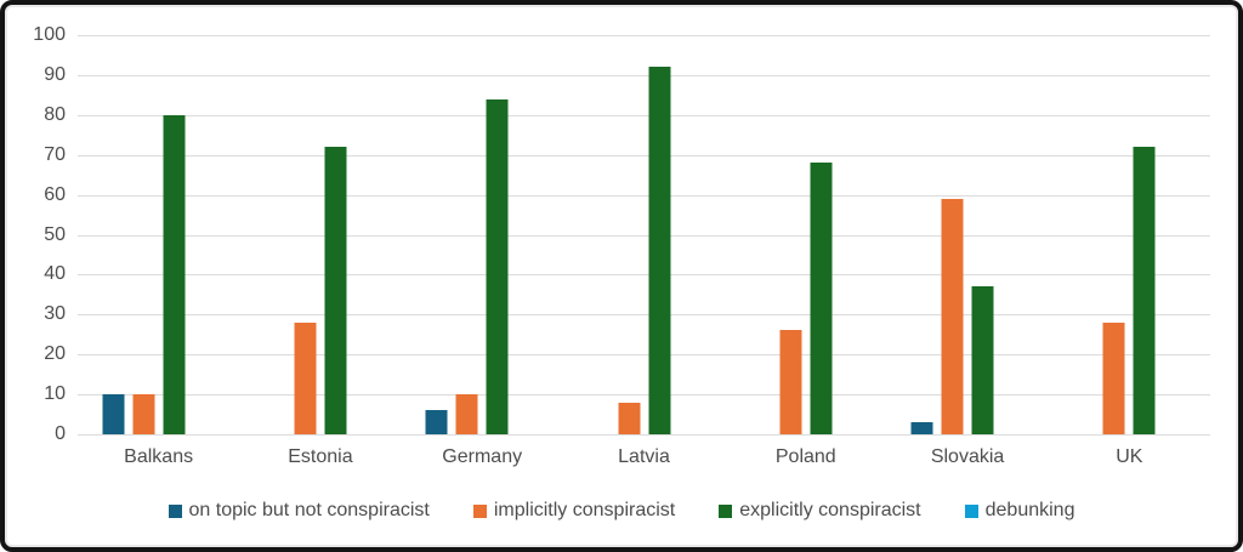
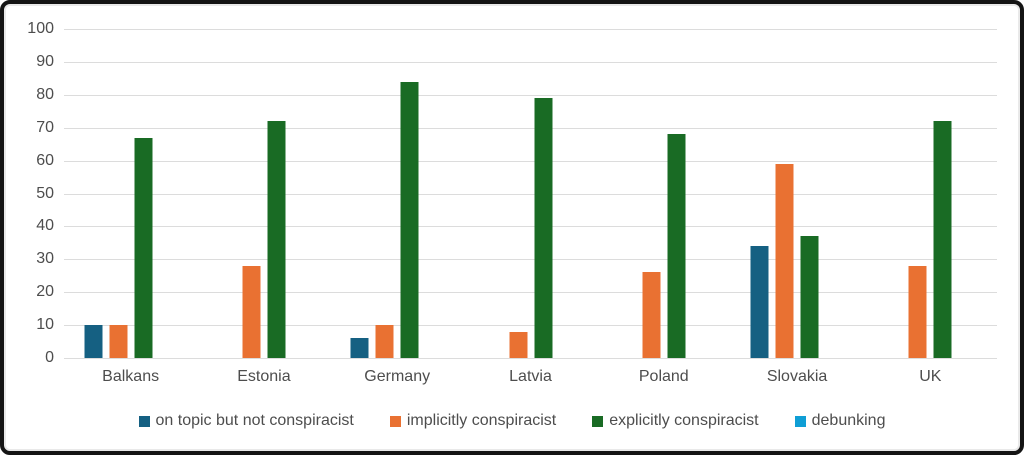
explicitly conspiracist/Balkans: 80 -> 67
explicitly conspiracist/Latvia: 92 -> 79
on topic but not conspiracist/Slovakia: 3 -> 34
